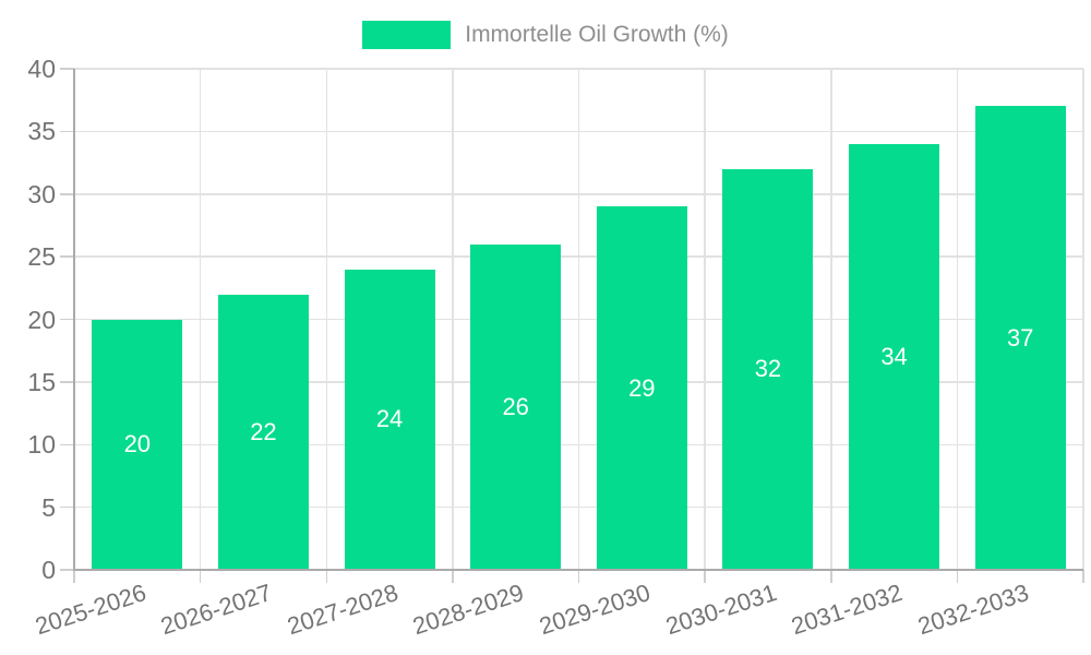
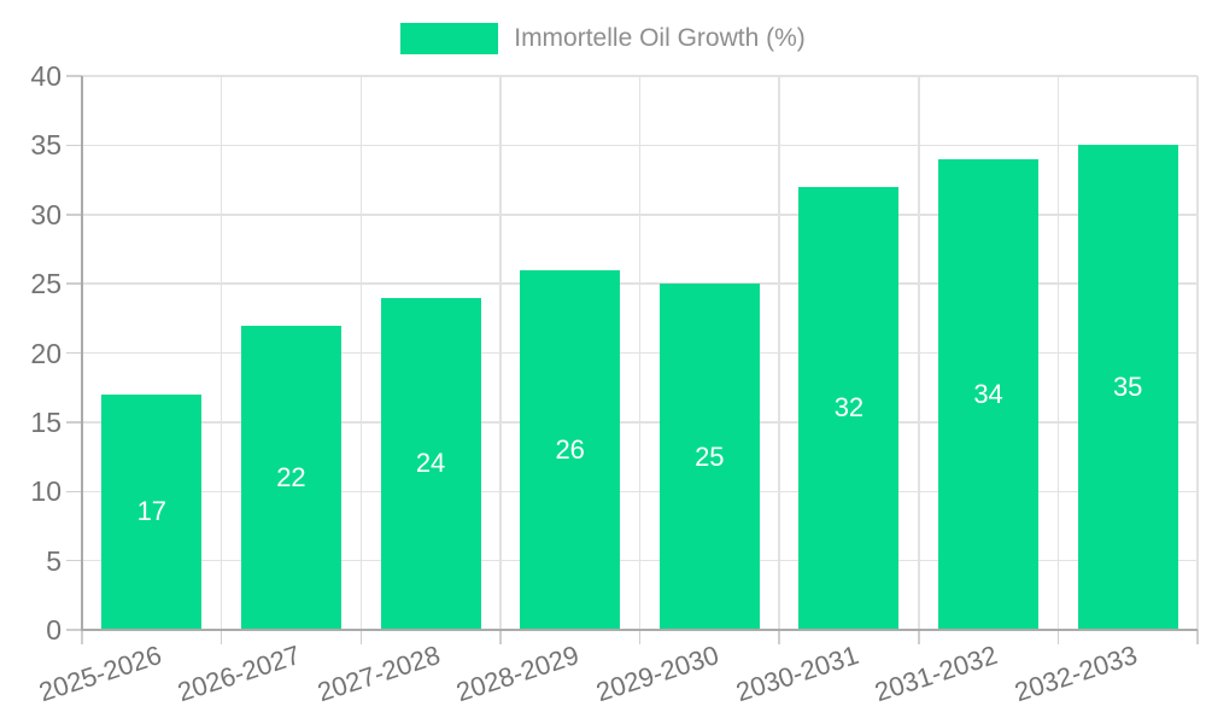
2025-2026: 20 -> 17
2029-2030: 29 -> 25
2032-2033: 37 -> 35
